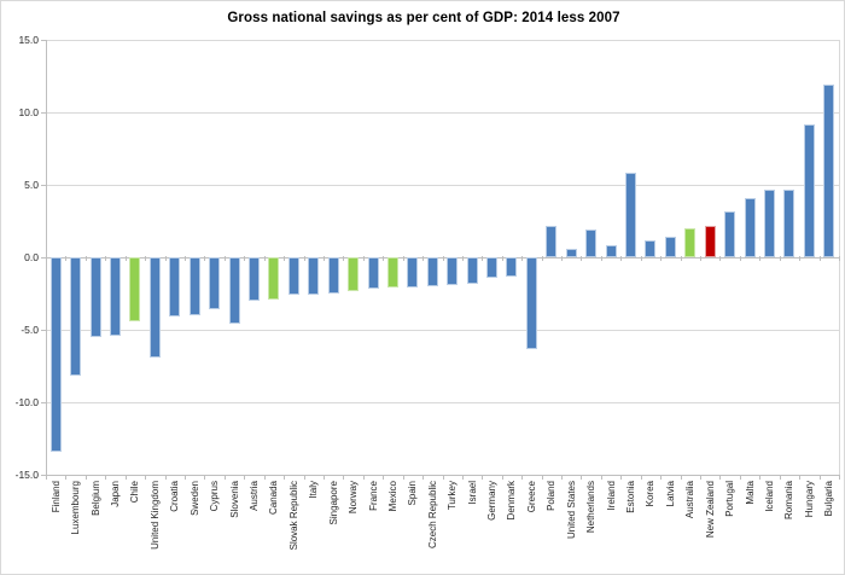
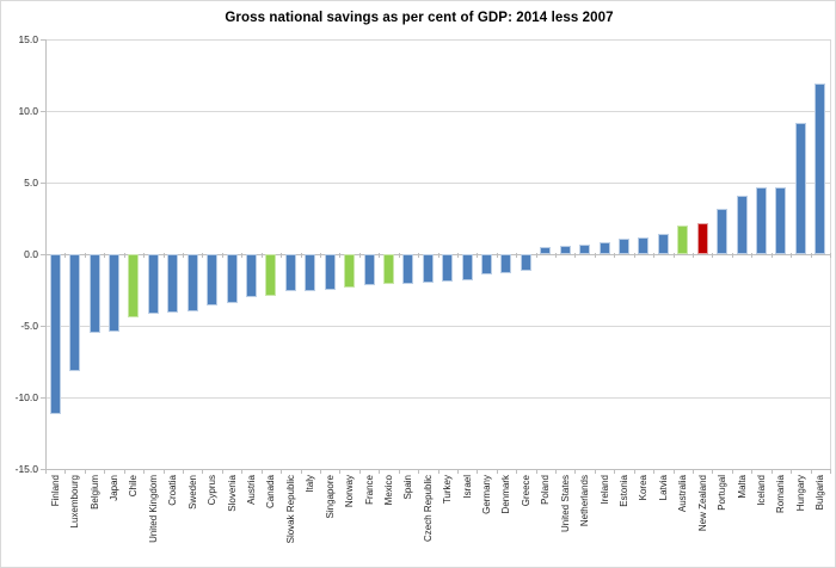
Finland: -13.4 -> -11.2
United Kingdom: -6.9 -> -4.2
Slovenia: -4.6 -> -3.4
Greece: -6.3 -> -1.2
Poland: 2.2 -> 0.5
Netherlands: 1.9 -> 0.7
Estonia: 5.8 -> 1.1
